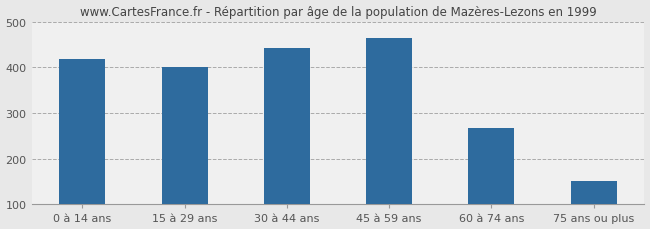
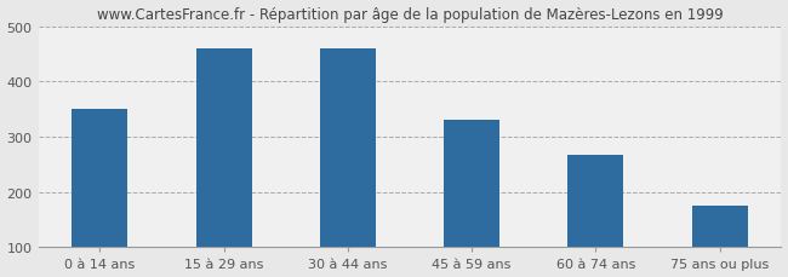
0 à 14 ans: 418 -> 350
15 à 29 ans: 400 -> 460
30 à 44 ans: 443 -> 460
45 à 59 ans: 465 -> 330
75 ans ou plus: 152 -> 175
